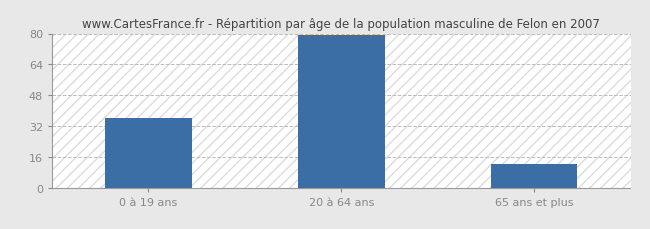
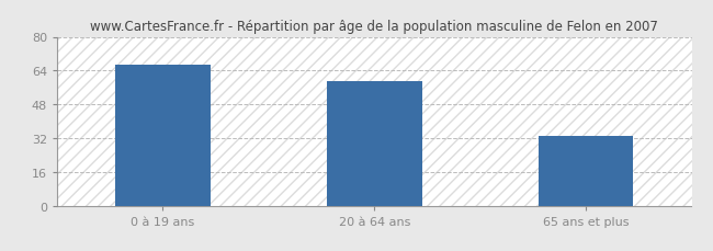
0 à 19 ans: 36 -> 67
20 à 64 ans: 79 -> 59
65 ans et plus: 12 -> 33
